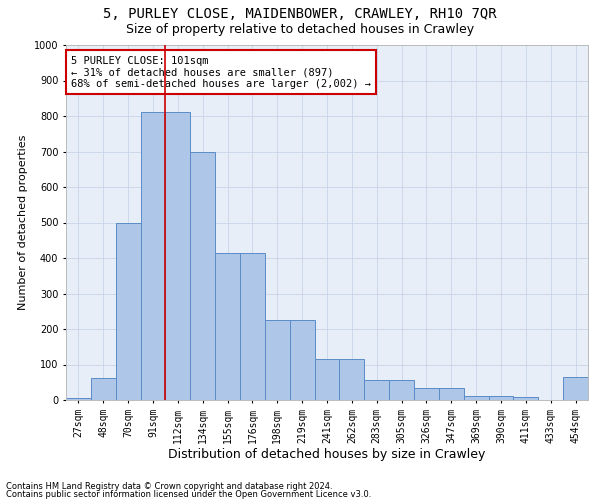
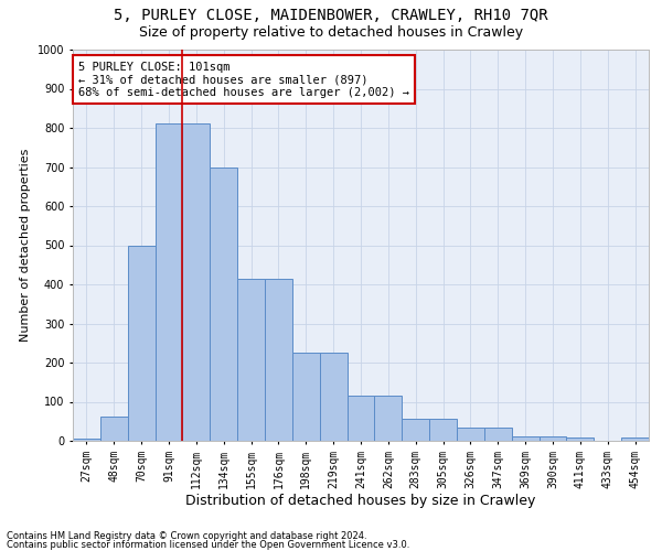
454sqm: 65 -> 8
